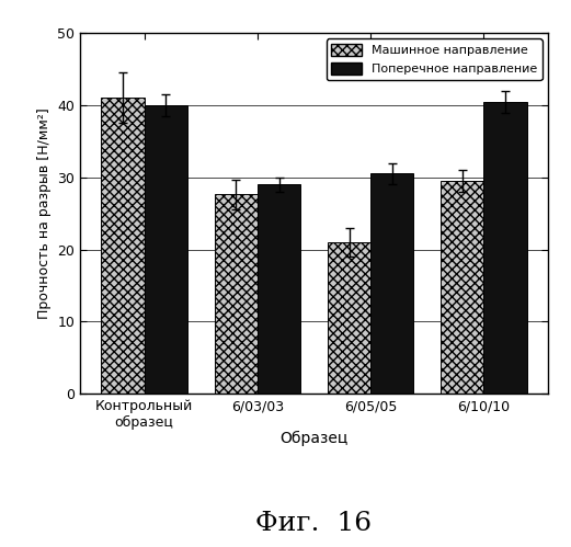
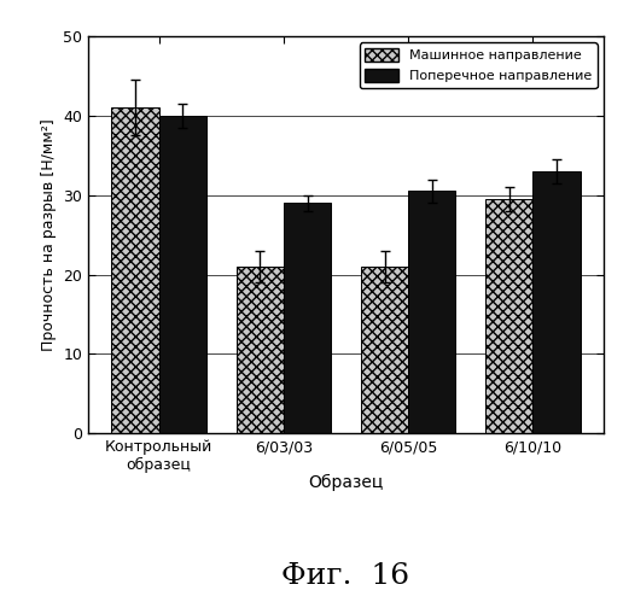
Машинное направление/6/03/03: 27.6 -> 21.0
Поперечное направление/6/10/10: 40.4 -> 33.0
